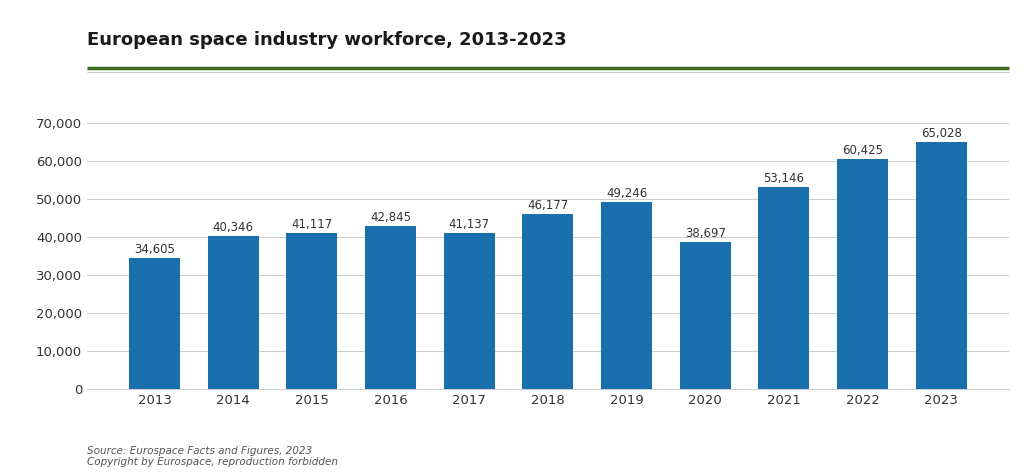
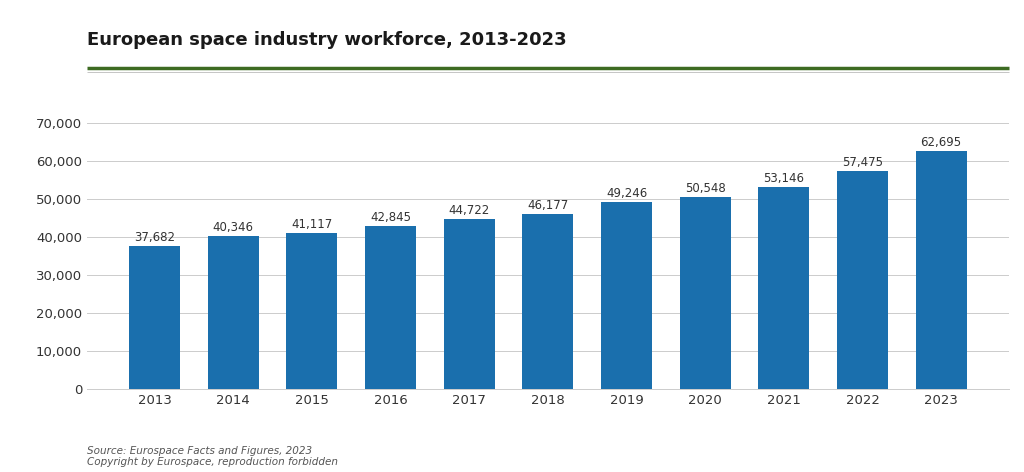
2013: 34,605 -> 37,682
2017: 41,137 -> 44,722
2020: 38,697 -> 50,548
2022: 60,425 -> 57,475
2023: 65,028 -> 62,695
